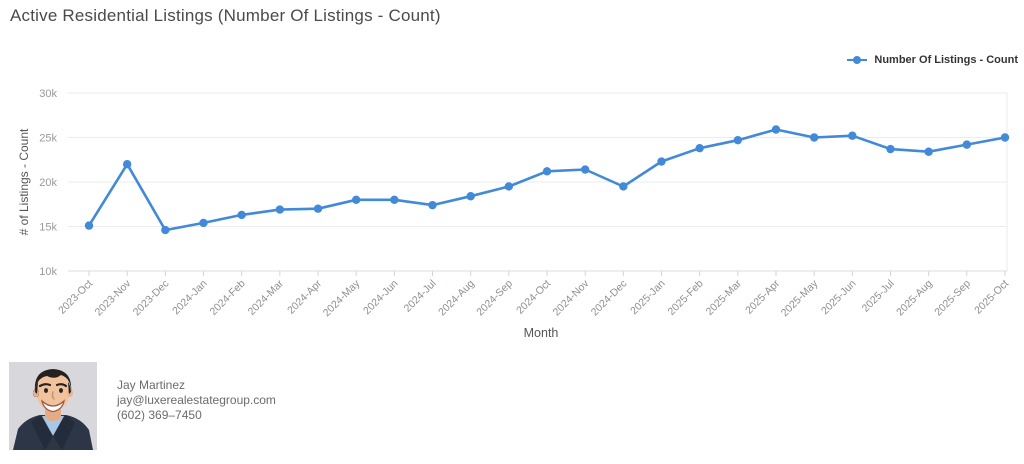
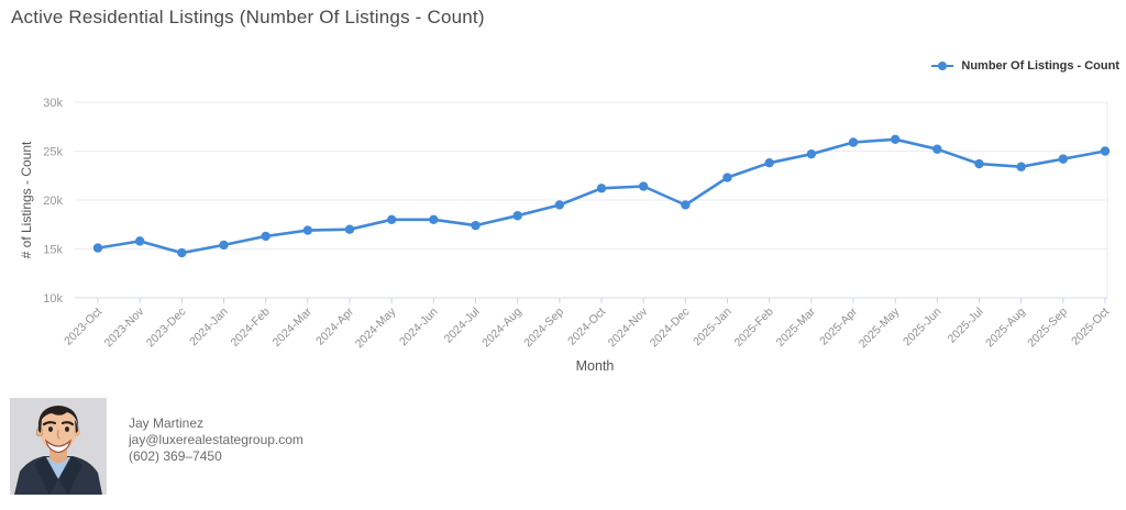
2023-Nov: 22k -> 16k
2025-May: 25k -> 26k
